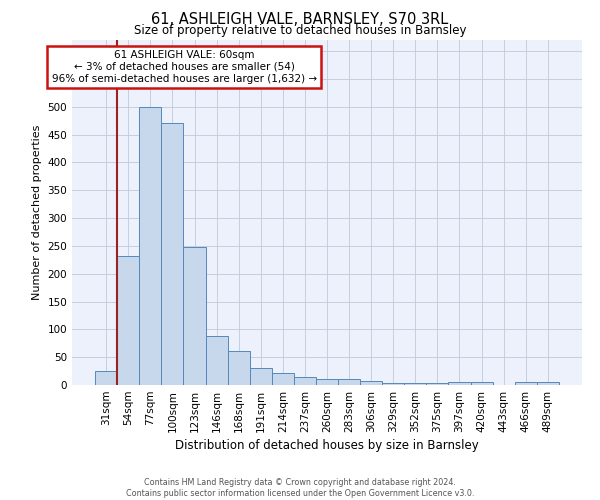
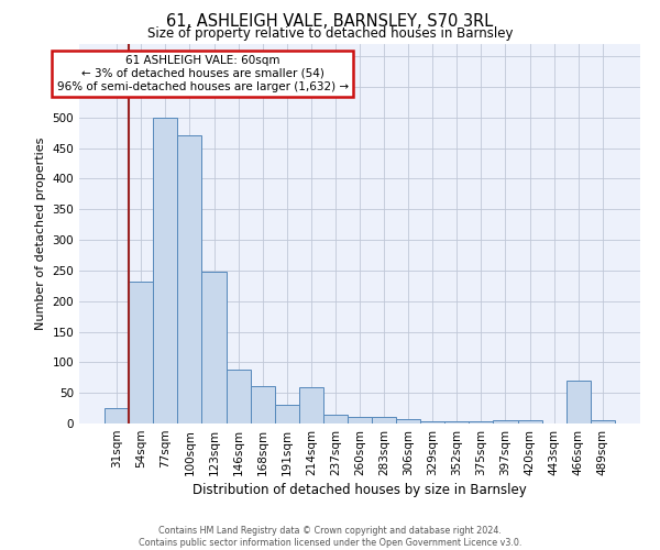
214sqm: 22 -> 60
466sqm: 5 -> 70
